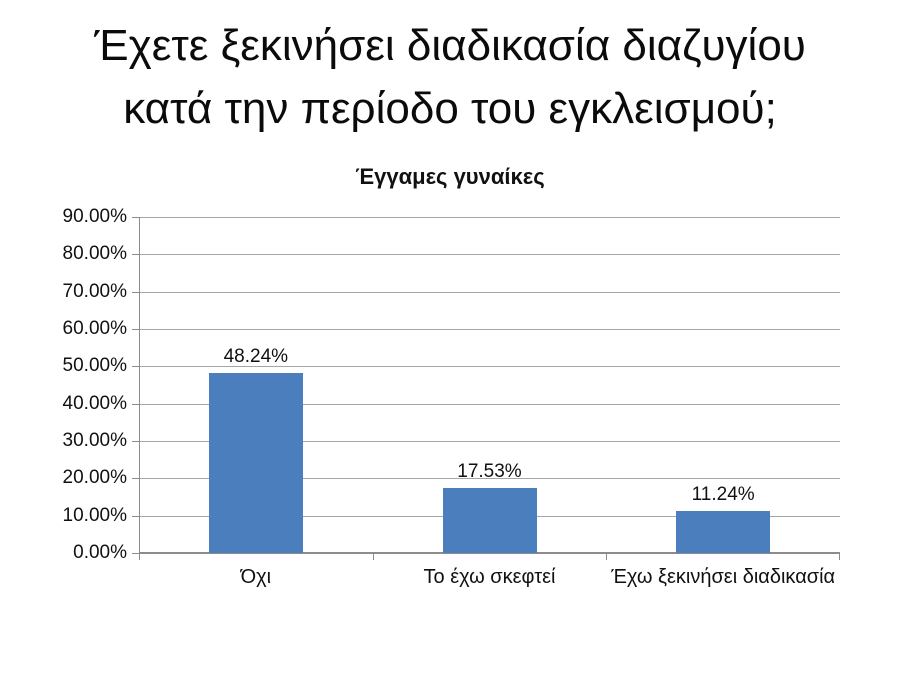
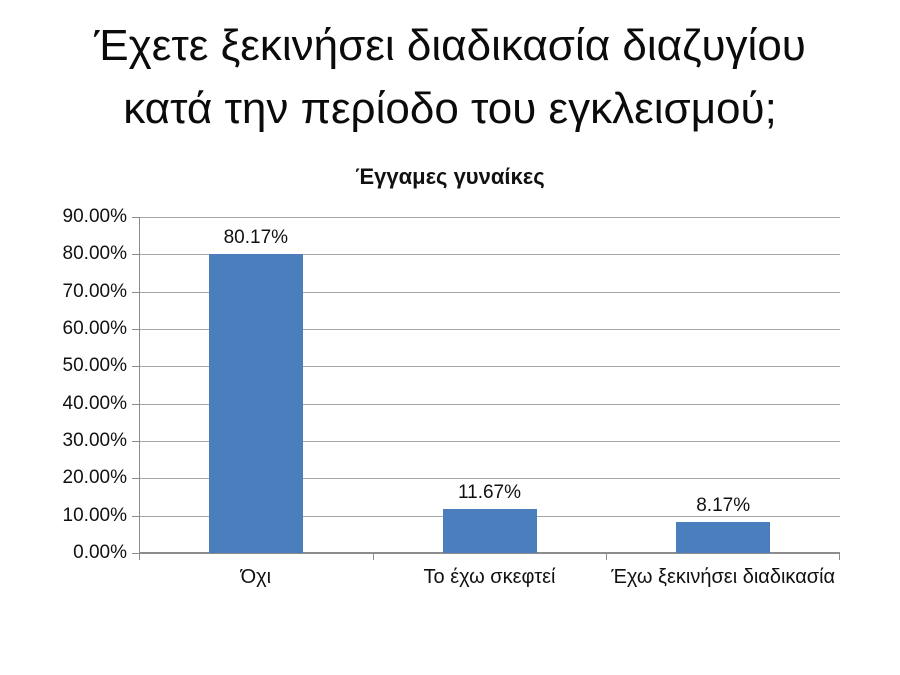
Όχι: 48.24% -> 80.17%
Το έχω σκεφτεί: 17.53% -> 11.67%
Έχω ξεκινήσει διαδικασία: 11.24% -> 8.17%
